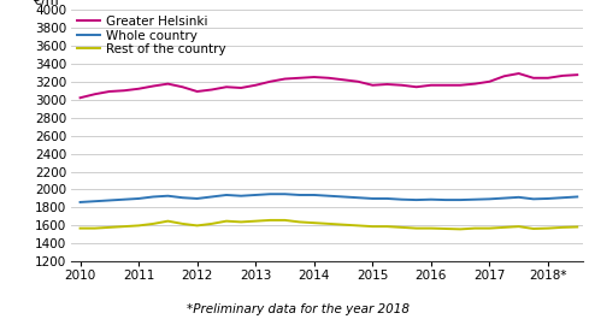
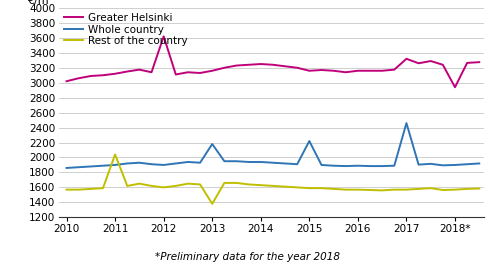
Rest of the country/2011: 1600 -> 2040
Greater Helsinki/2012: 3090 -> 3620
Whole country/2013: 1940 -> 2180
Rest of the country/2013: 1650 -> 1380
Whole country/2015: 1900 -> 2220
Greater Helsinki/2017: 3200 -> 3320
Whole country/2017: 1900 -> 2460
Greater Helsinki/2018*: 3240 -> 2940
